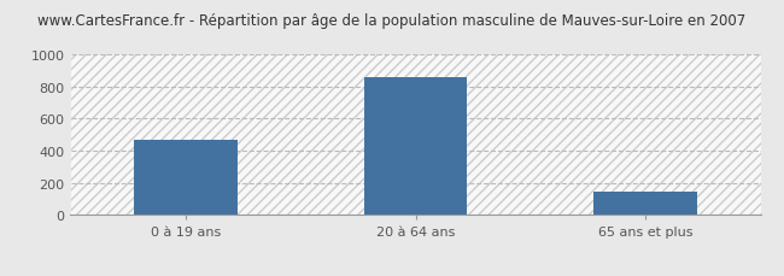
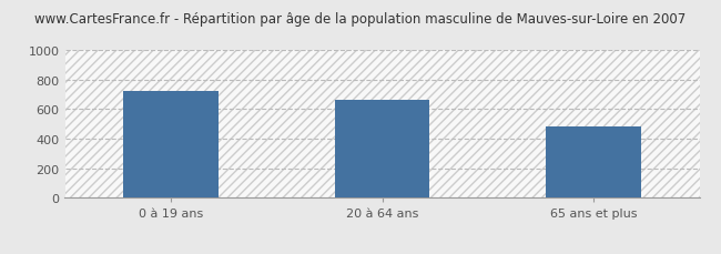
0 à 19 ans: 470 -> 720
20 à 64 ans: 860 -> 660
65 ans et plus: 140 -> 480
